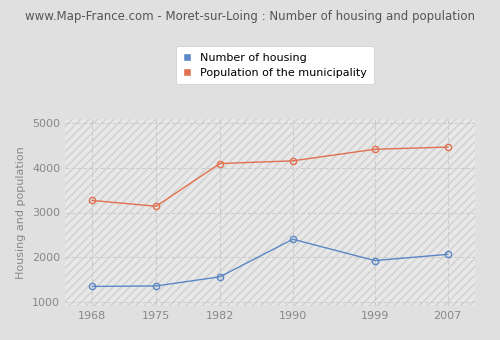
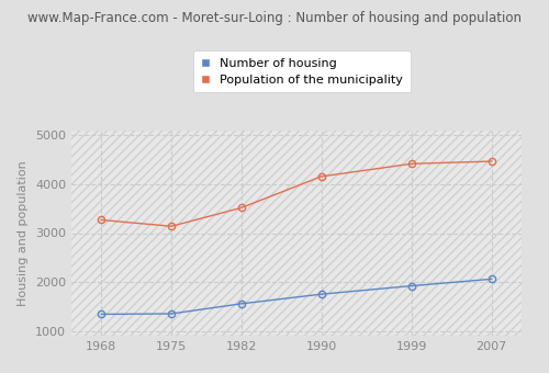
Population of the municipality/1982: 4100 -> 3520
Number of housing/1990: 2400 -> 1750
